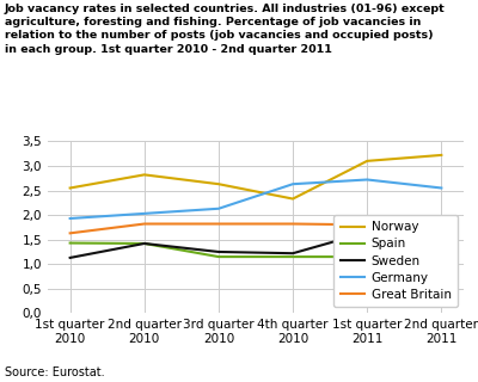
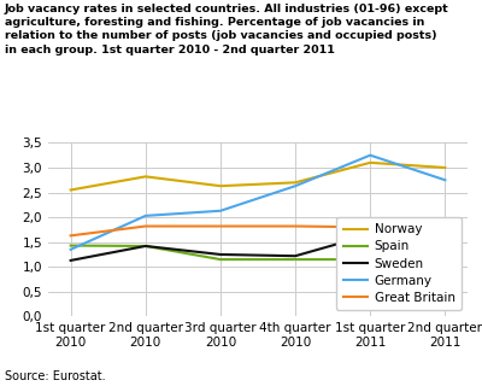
Germany/1st quarter 2010: 1,93 -> 1,35
Norway/4th quarter 2010: 2,33 -> 2,70
Germany/1st quarter 2011: 2,72 -> 3,25
Norway/2nd quarter 2011: 3,22 -> 3,00
Germany/2nd quarter 2011: 2,55 -> 2,75
